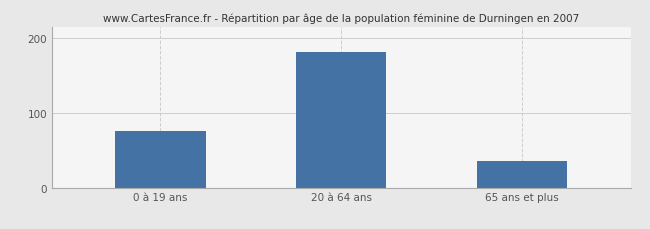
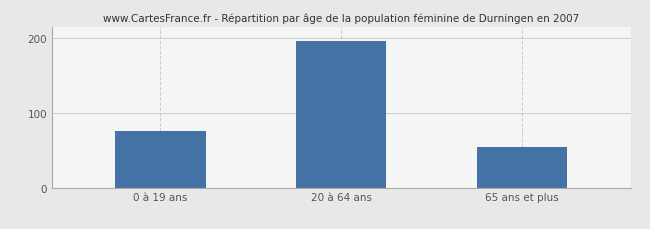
20 à 64 ans: 181 -> 196
65 ans et plus: 35 -> 54
